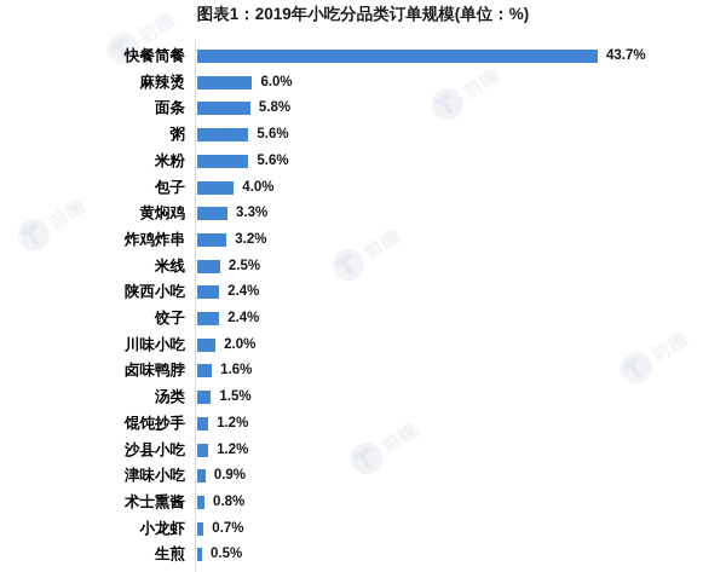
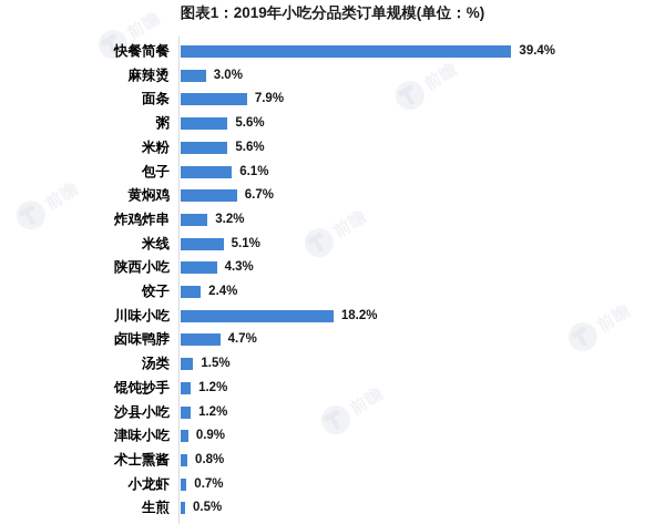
快餐简餐: 43.7% -> 39.4%
麻辣烫: 6.0% -> 3.0%
面条: 5.8% -> 7.9%
包子: 4.0% -> 6.1%
黄焖鸡: 3.3% -> 6.7%
米线: 2.5% -> 5.1%
陕西小吃: 2.4% -> 4.3%
川味小吃: 2.0% -> 18.2%
卤味鸭脖: 1.6% -> 4.7%
